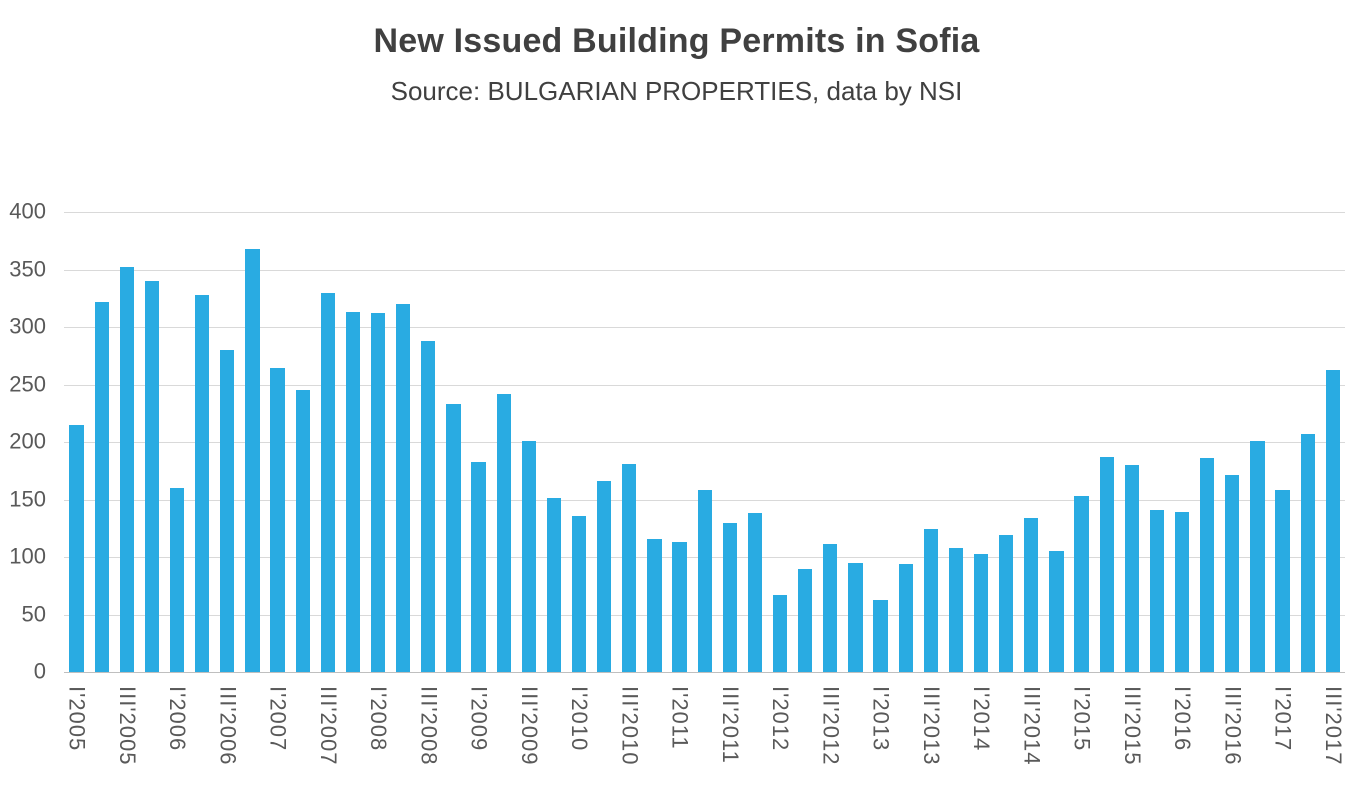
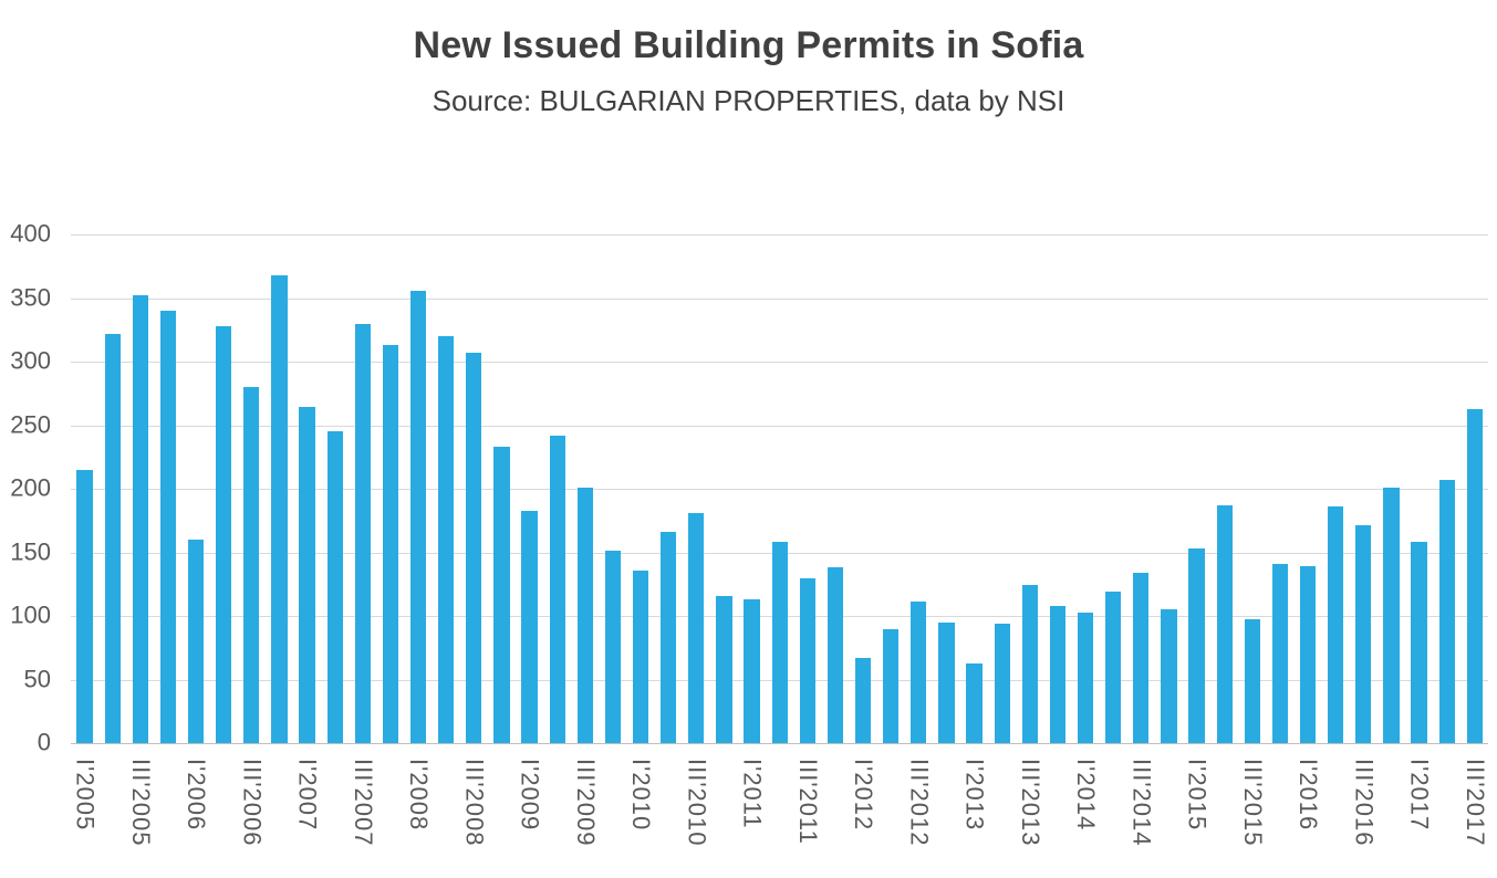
I'2008: 312 -> 356
III'2008: 288 -> 307
III'2015: 180 -> 97
